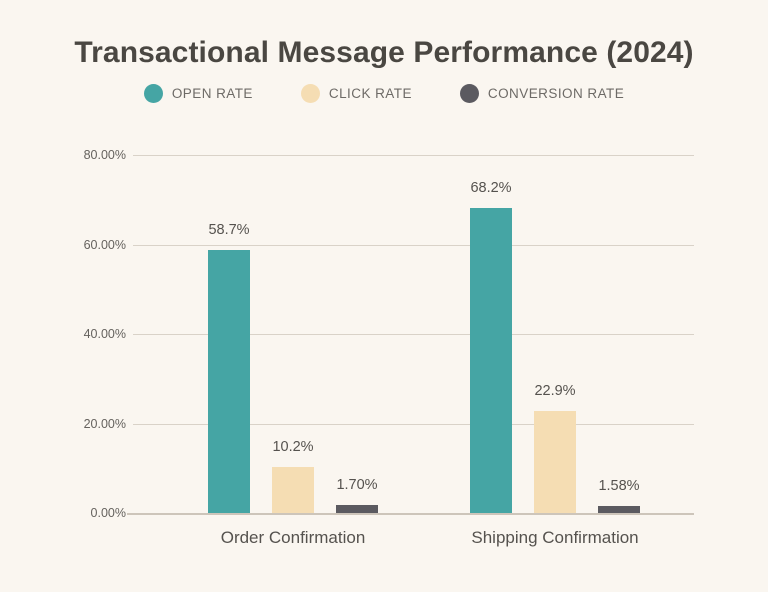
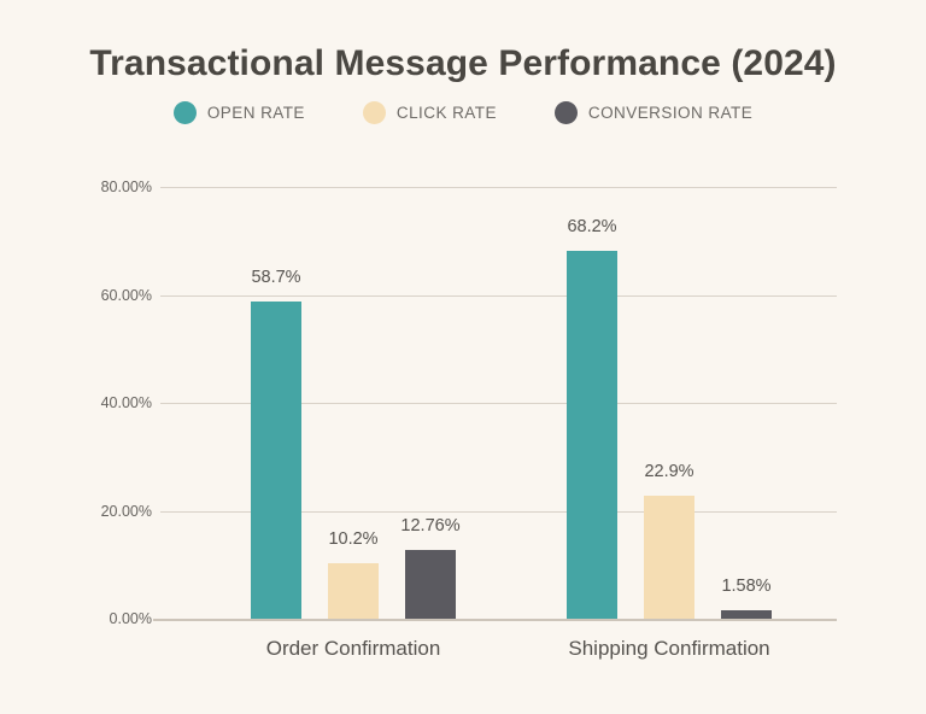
CONVERSION RATE/Order Confirmation: 1.70% -> 12.76%
